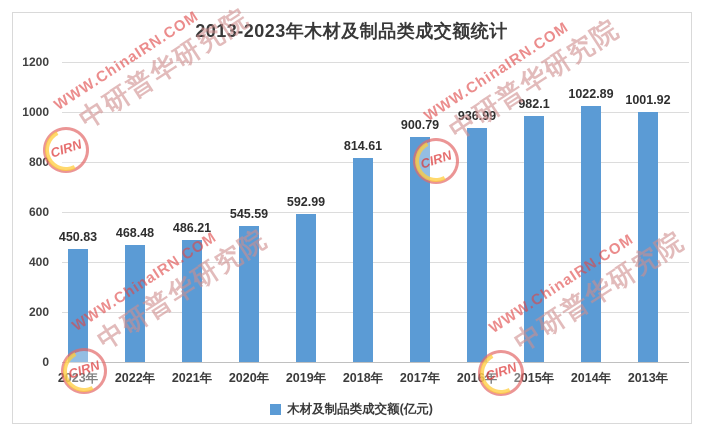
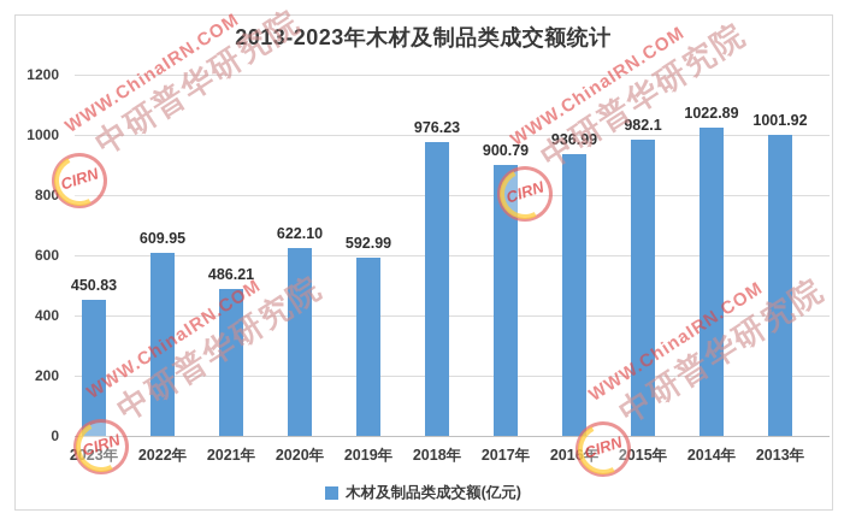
2022年: 468.48 -> 609.95
2020年: 545.59 -> 622.10
2018年: 814.61 -> 976.23
